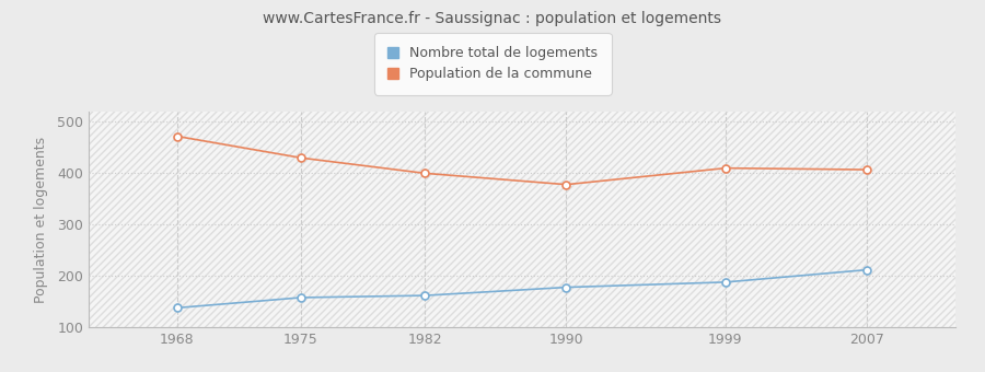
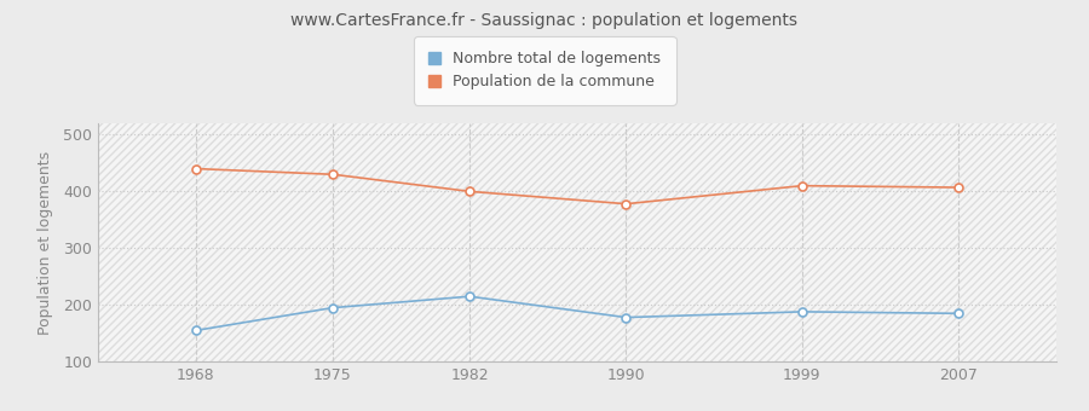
Population de la commune/1968: 472 -> 440
Nombre total de logements/1968: 138 -> 155
Nombre total de logements/1975: 158 -> 195
Nombre total de logements/1982: 162 -> 215
Nombre total de logements/2007: 212 -> 185
